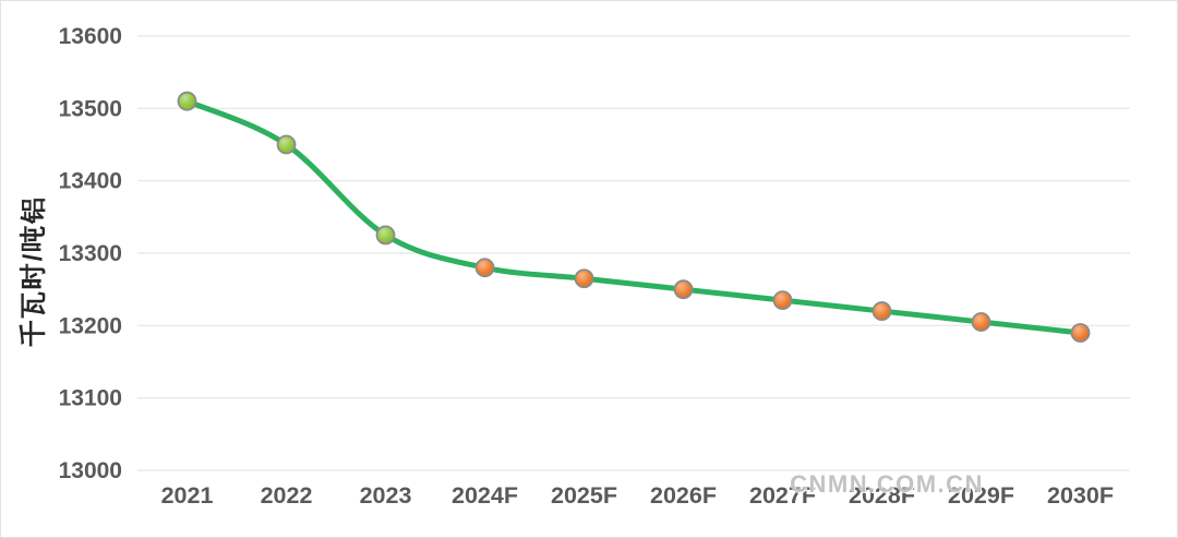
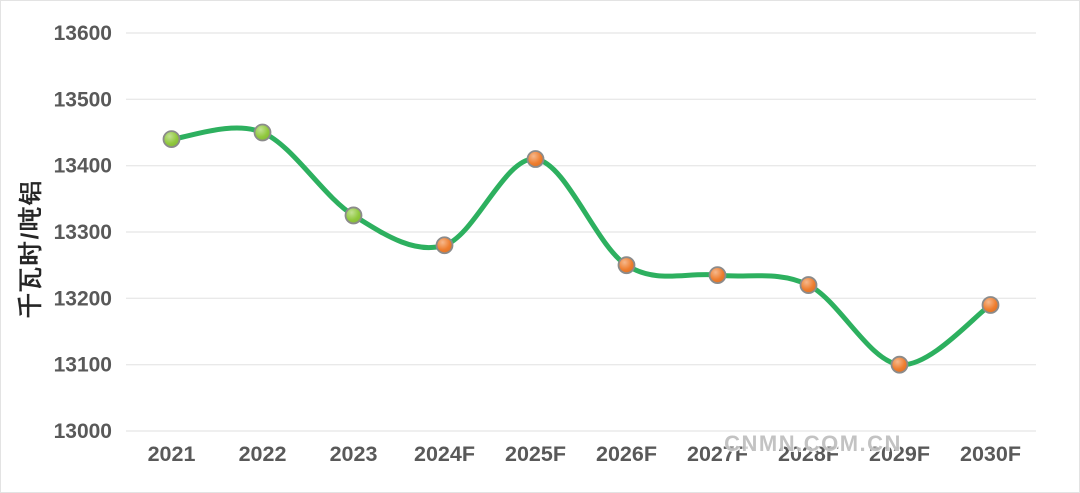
2021: 13510 -> 13440
2025F: 13260 -> 13410
2029F: 13200 -> 13100
